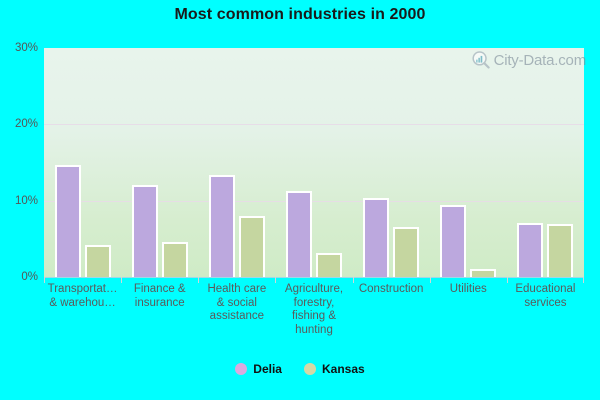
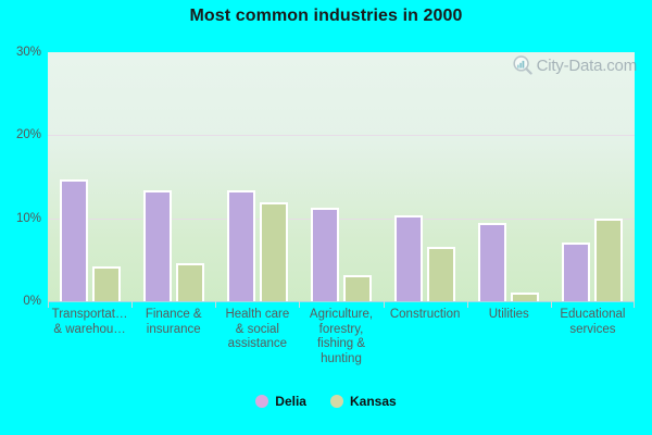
Delia/Finance & insurance: 12% -> 13%
Kansas/Health care & social assistance: 8% -> 12%
Kansas/Educational services: 7% -> 10%
